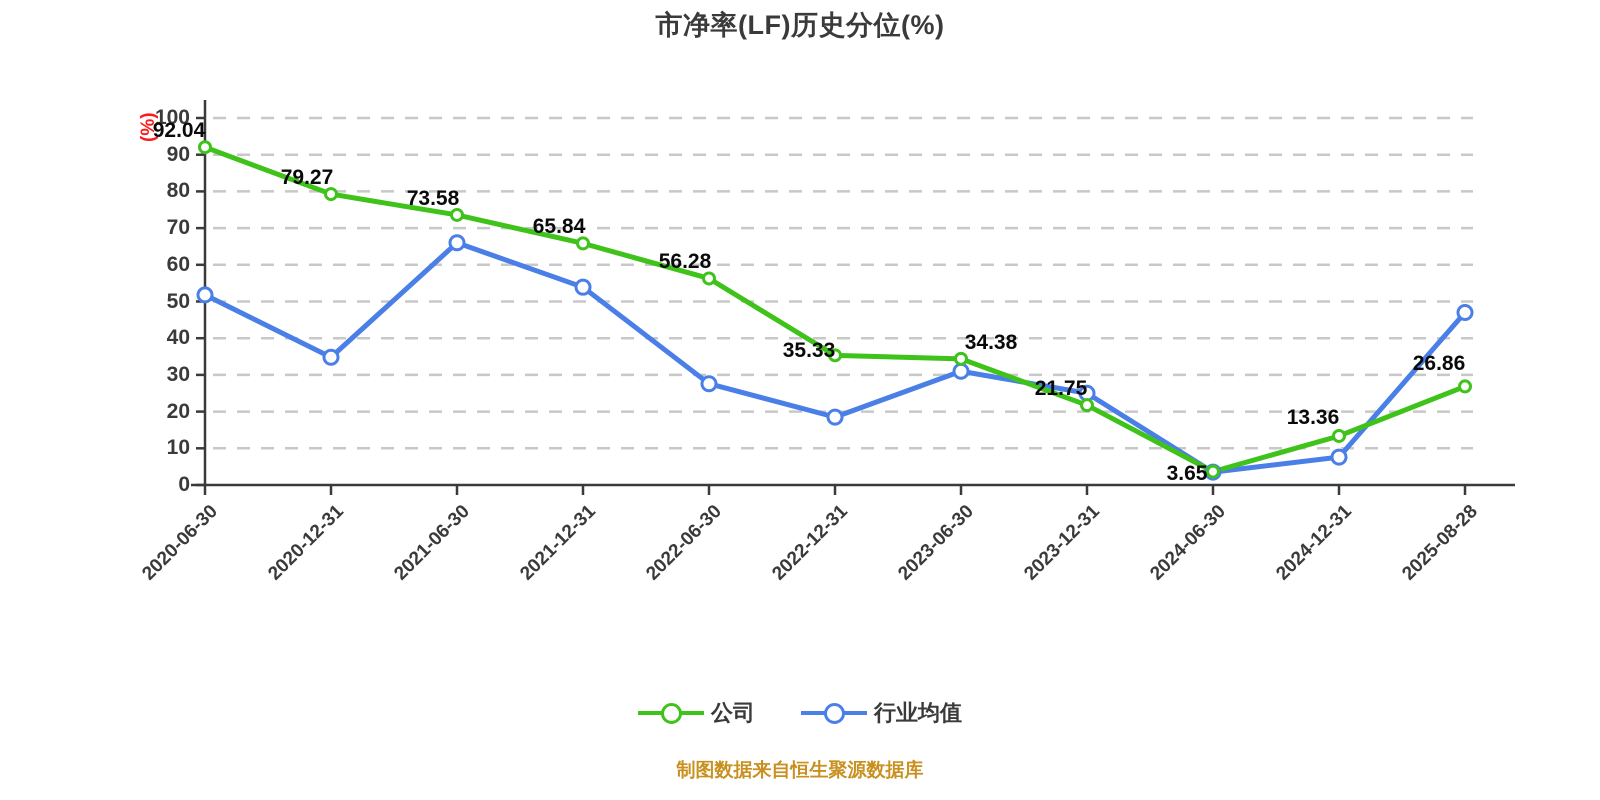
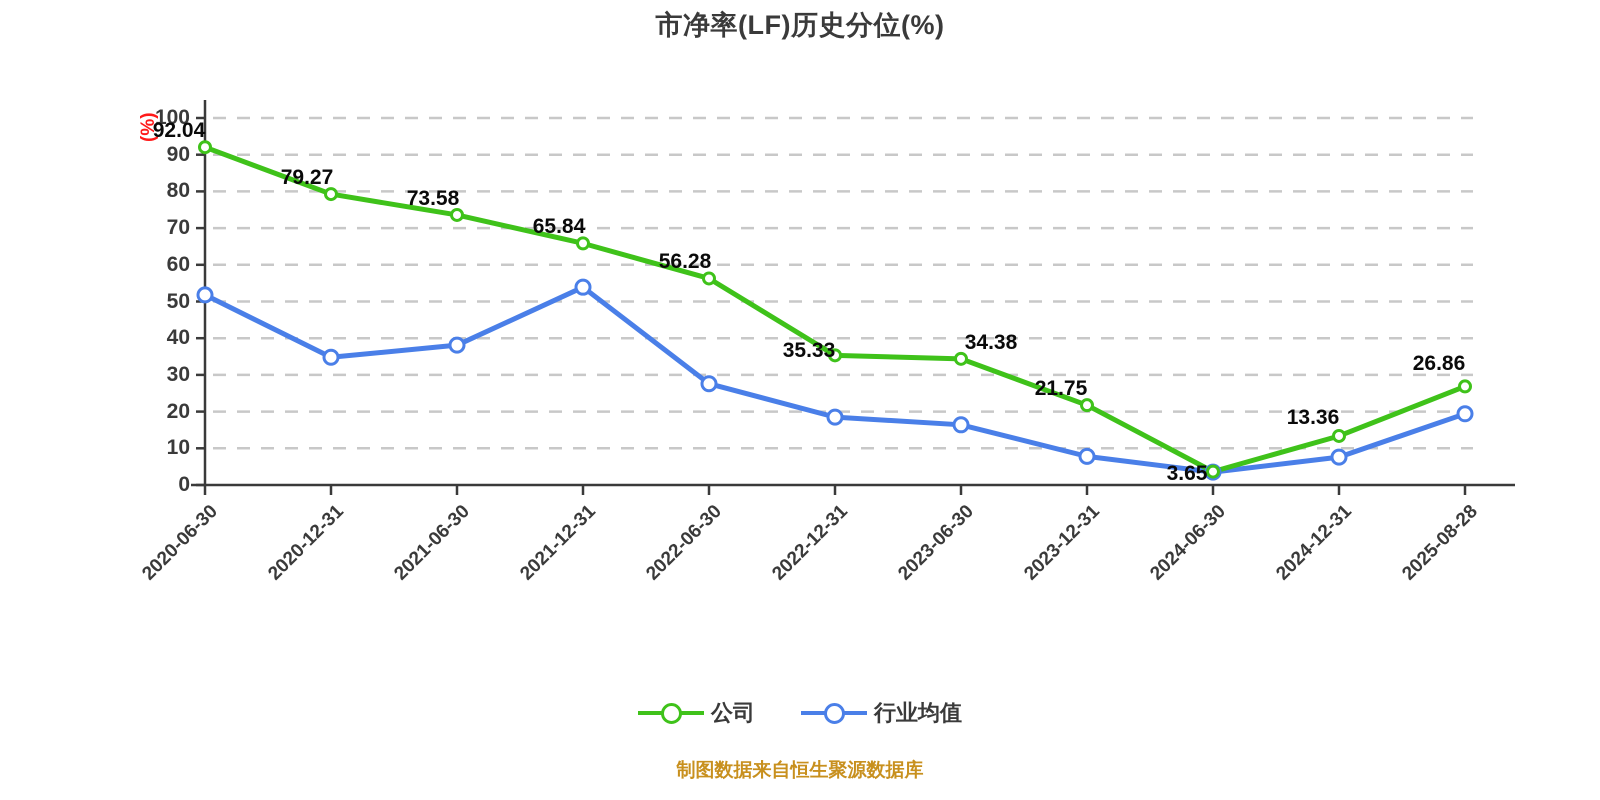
行业均值/2021-06-30: 66 -> 38
行业均值/2023-06-30: 31 -> 16
行业均值/2023-12-31: 25 -> 8
行业均值/2025-08-28: 47 -> 19
